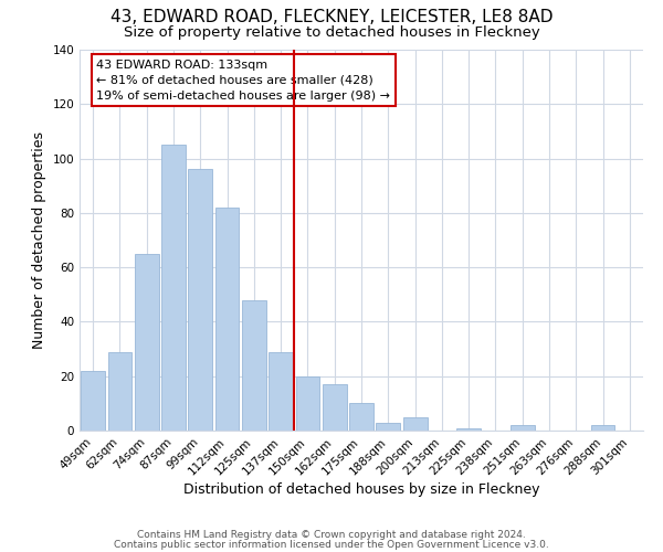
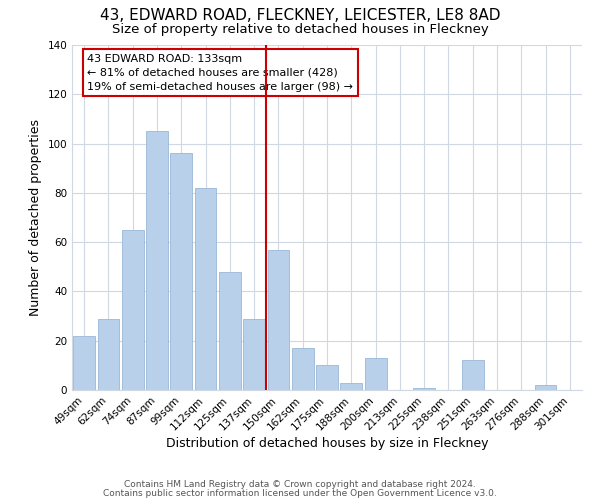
150sqm: 20 -> 57
200sqm: 5 -> 13
251sqm: 2 -> 12
